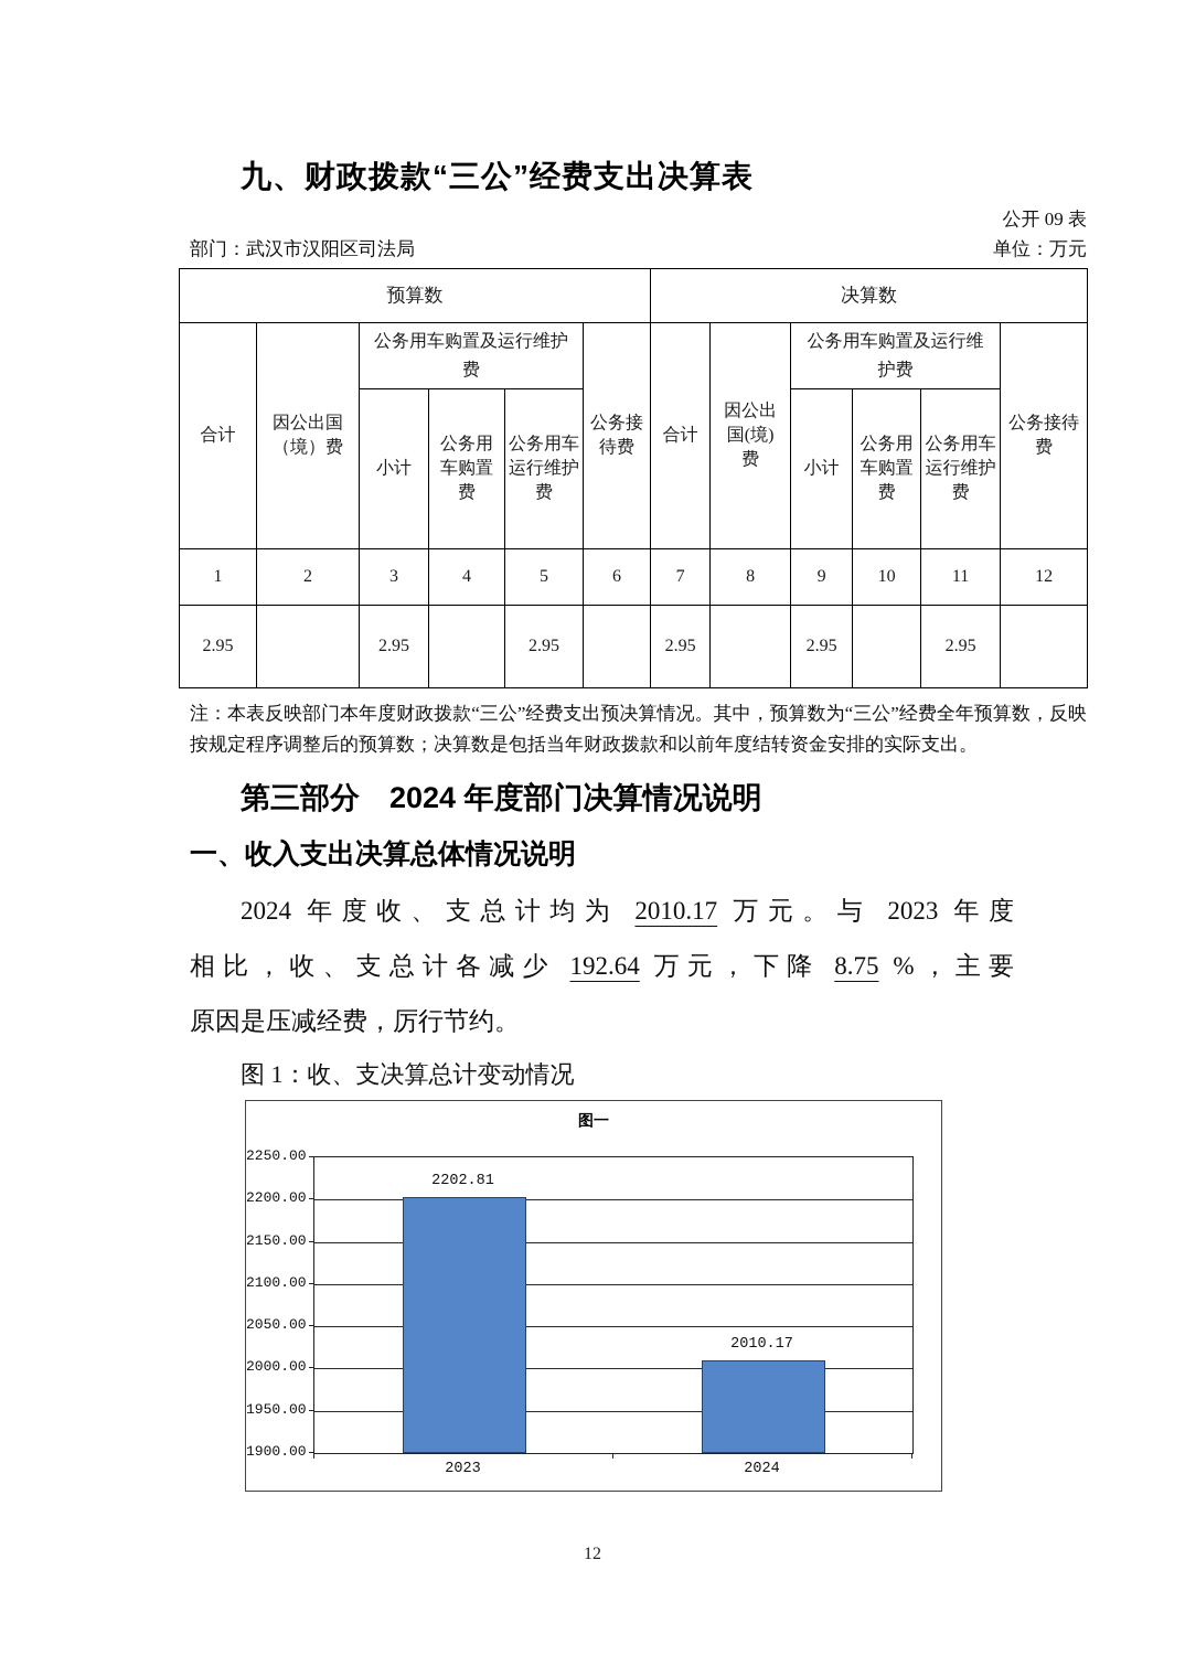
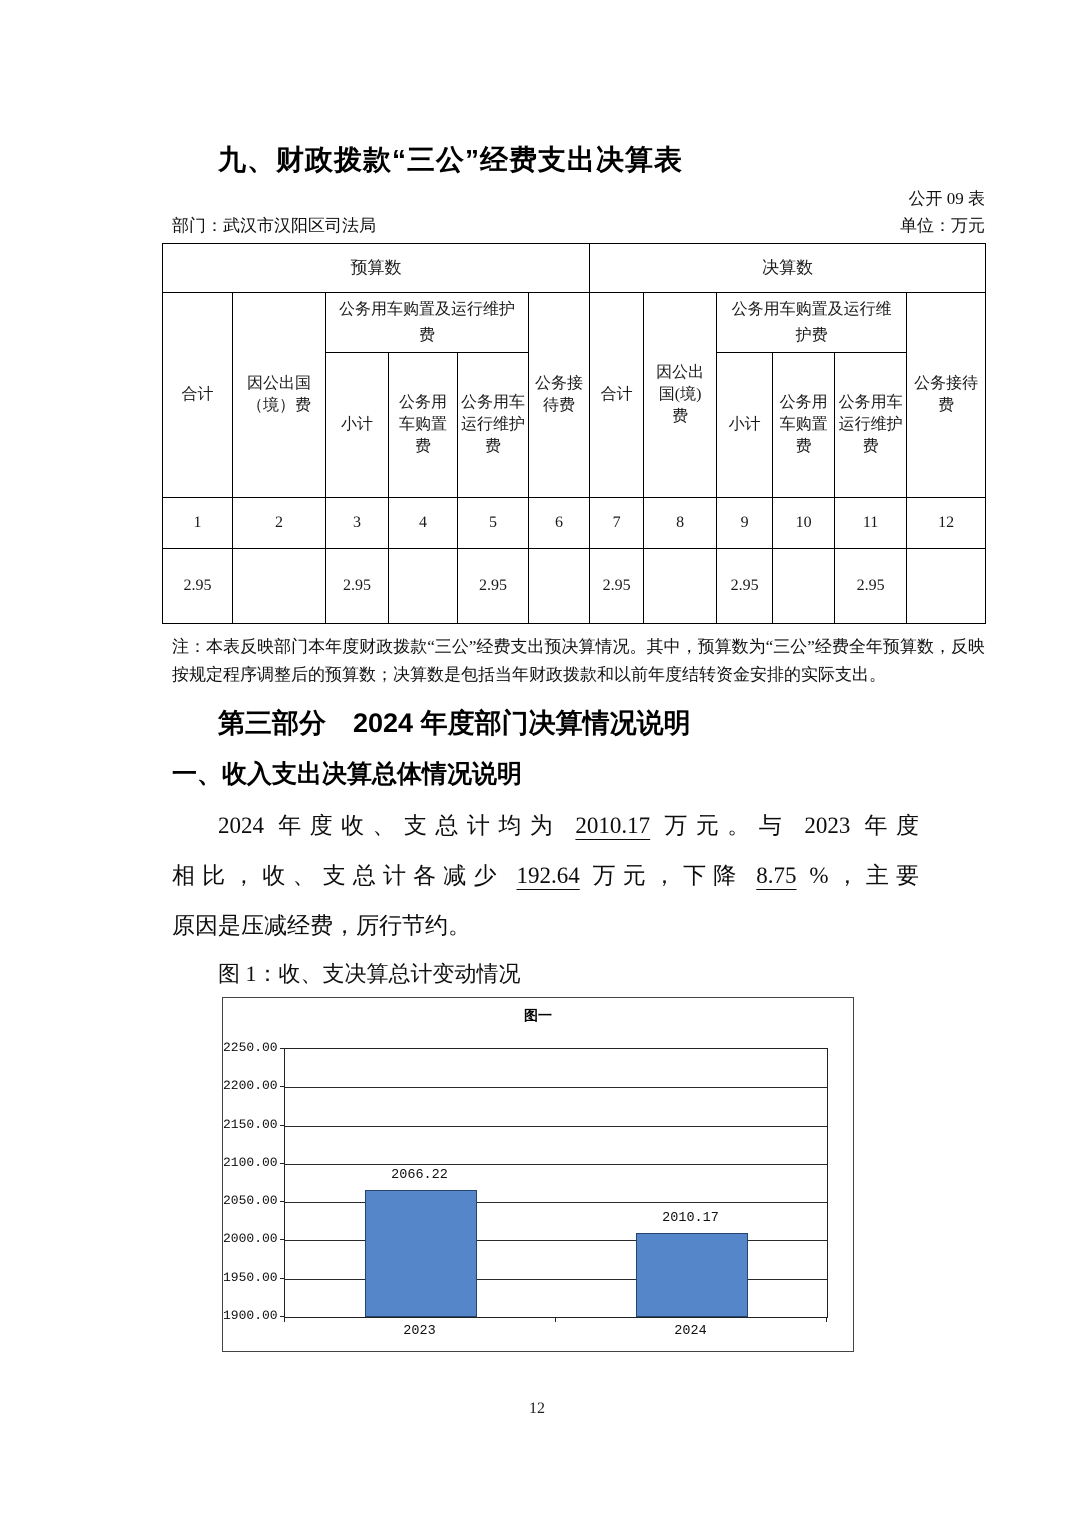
2023: 2202.81 -> 2066.22
